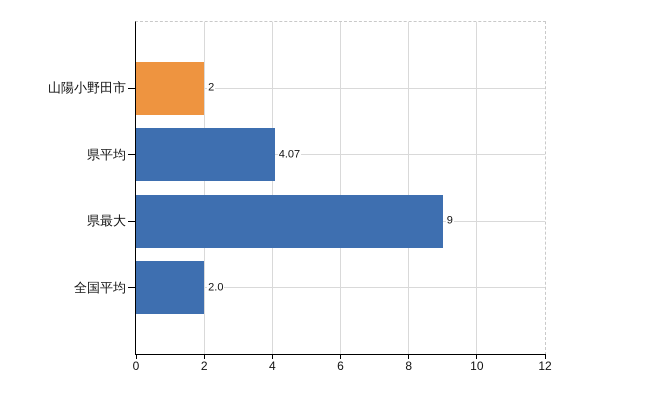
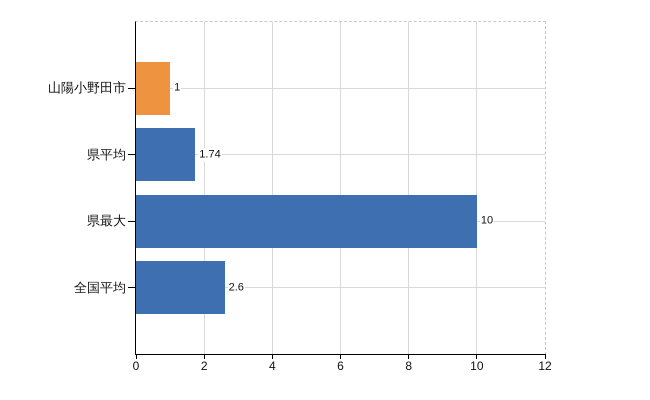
山陽小野田市: 2 -> 1
県平均: 4.07 -> 1.74
県最大: 9 -> 10
全国平均: 2.0 -> 2.6
